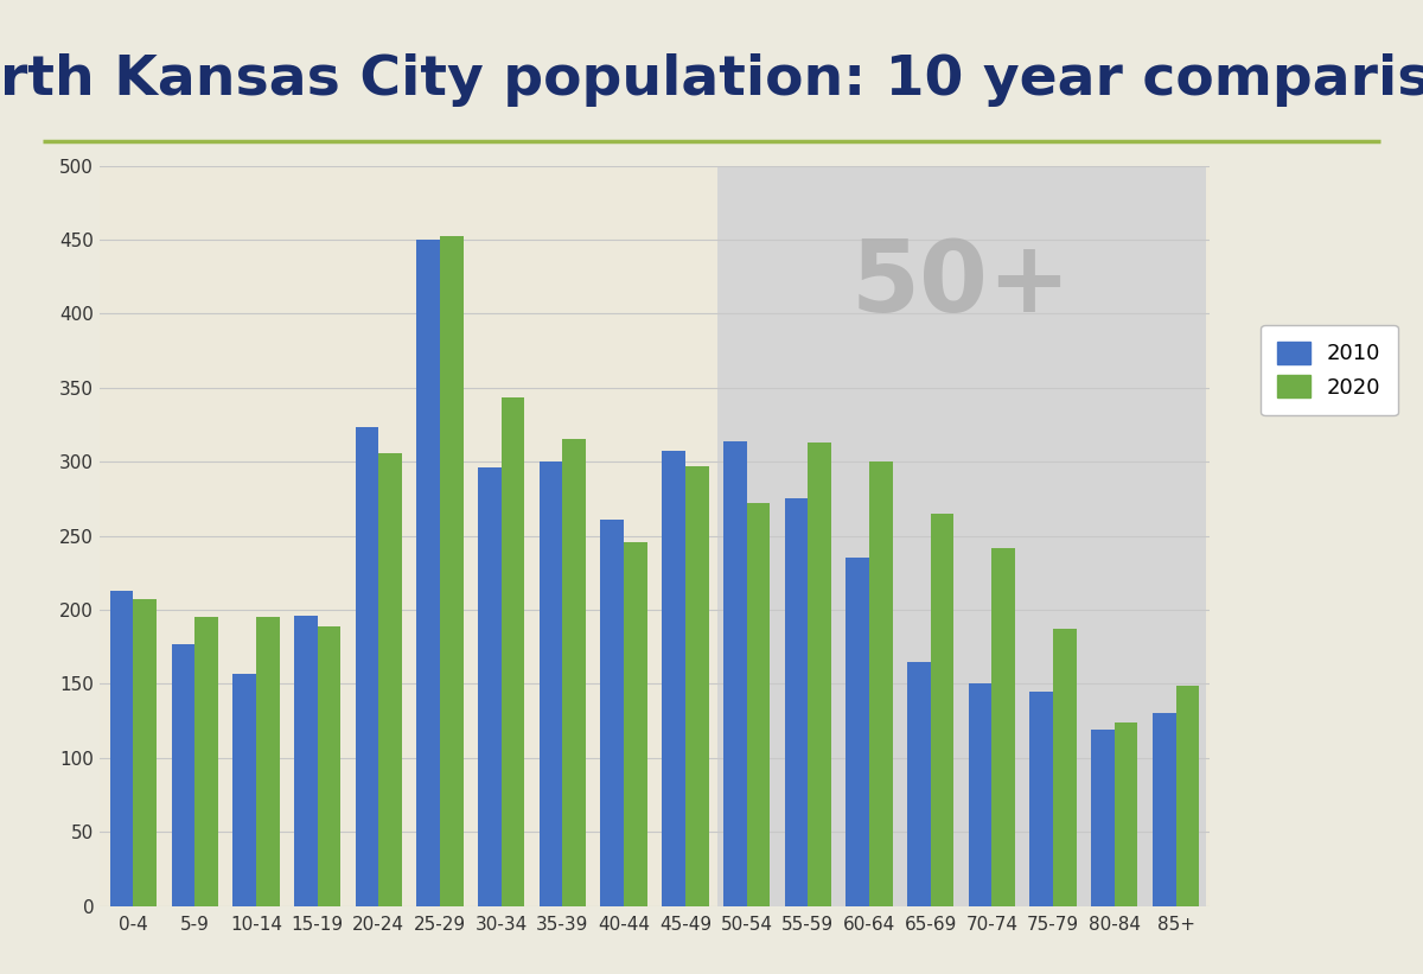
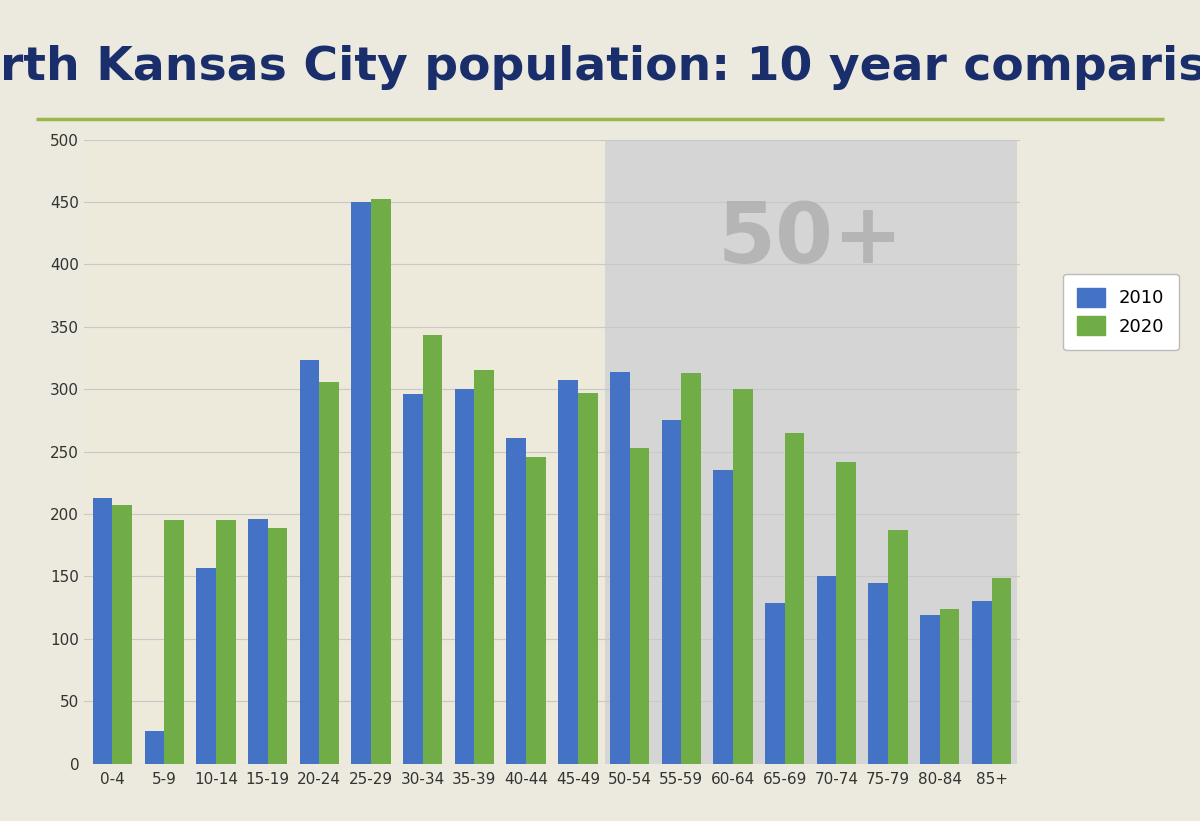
2010/5-9: 177 -> 26
2020/50-54: 272 -> 253
2010/65-69: 165 -> 129
